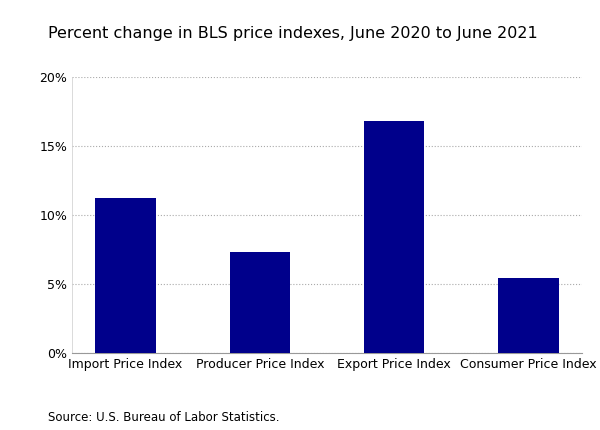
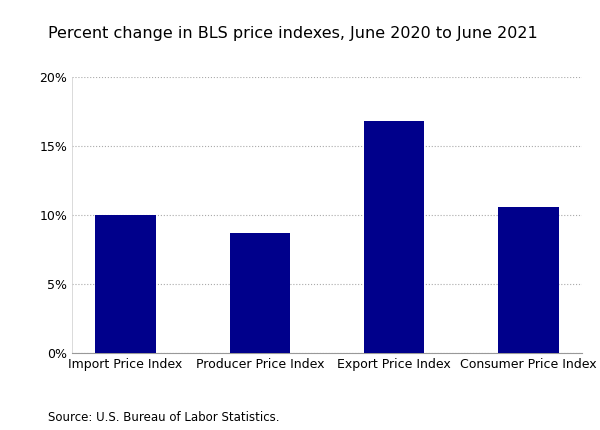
Import Price Index: 11.2% -> 10.0%
Producer Price Index: 7.3% -> 8.7%
Consumer Price Index: 5.4% -> 10.6%
